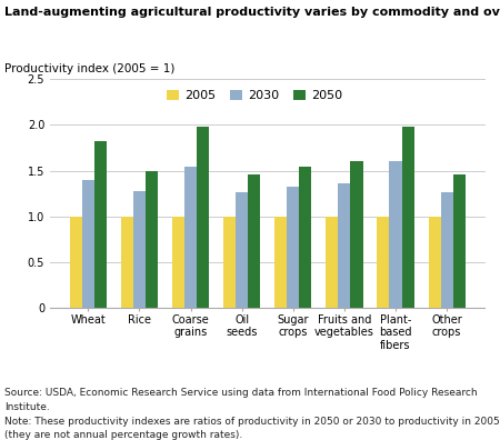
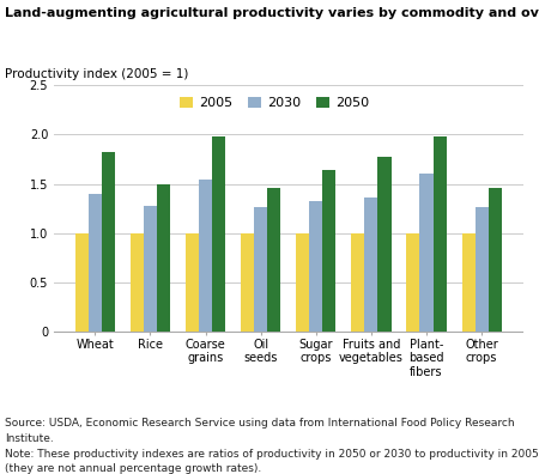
2050/Sugar crops: 1.55 -> 1.64
2050/Fruits and vegetables: 1.61 -> 1.78
